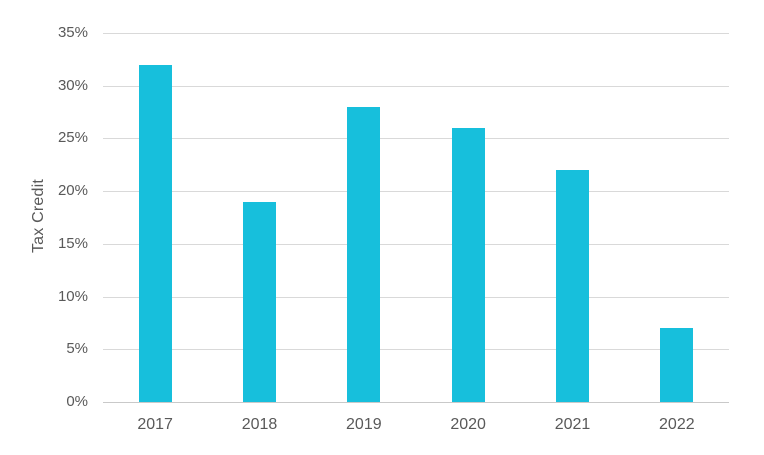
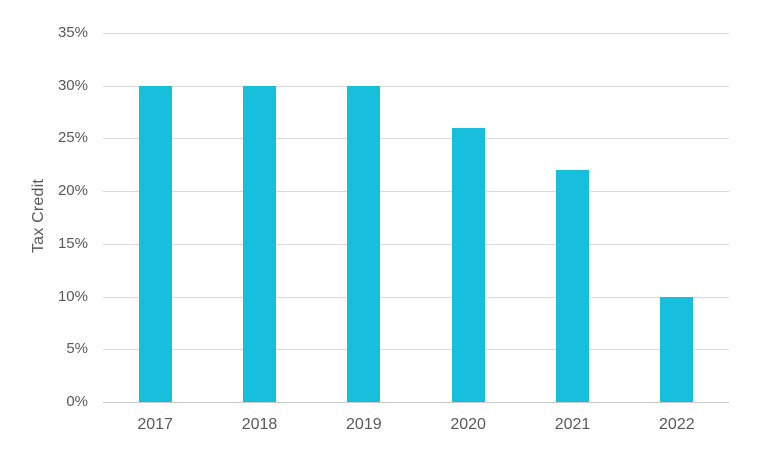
2017: 32% -> 30%
2018: 19% -> 30%
2019: 28% -> 30%
2022: 7% -> 10%
